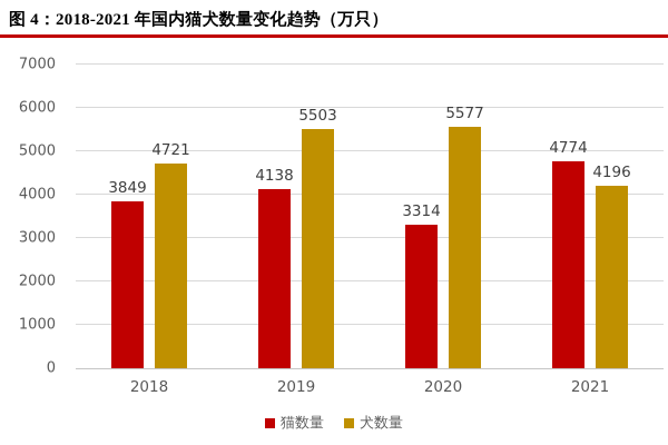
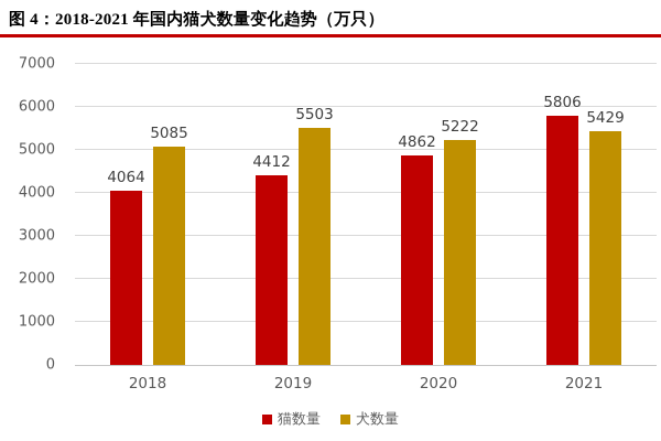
猫数量/2018: 3849 -> 4064
犬数量/2018: 4721 -> 5085
猫数量/2019: 4138 -> 4412
猫数量/2020: 3314 -> 4862
犬数量/2020: 5577 -> 5222
猫数量/2021: 4774 -> 5806
犬数量/2021: 4196 -> 5429
